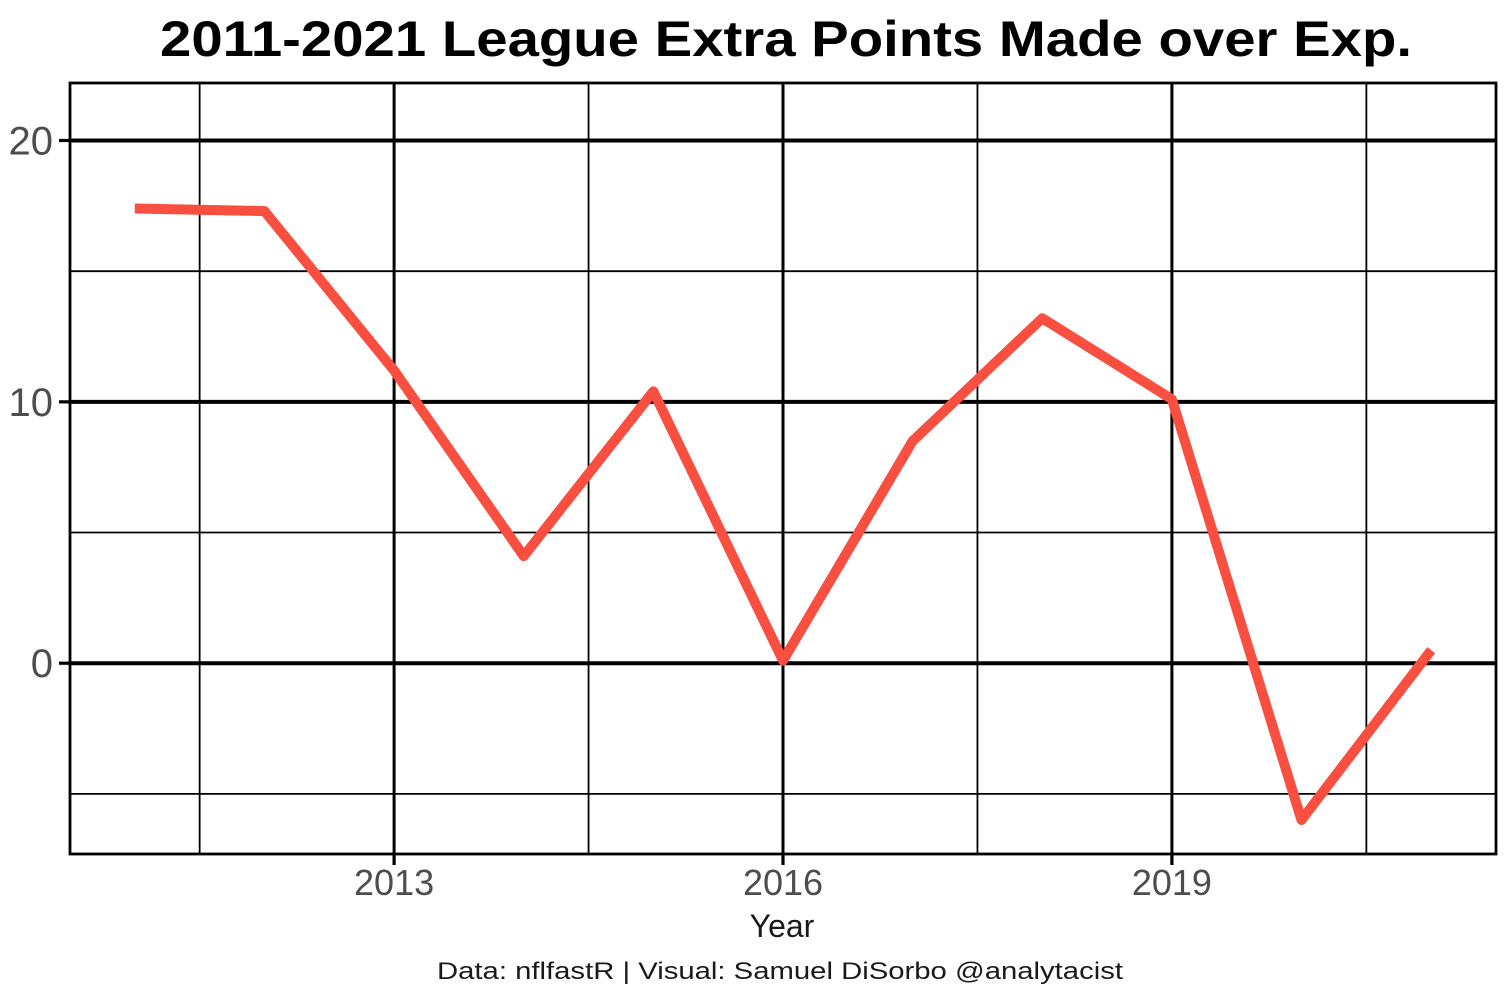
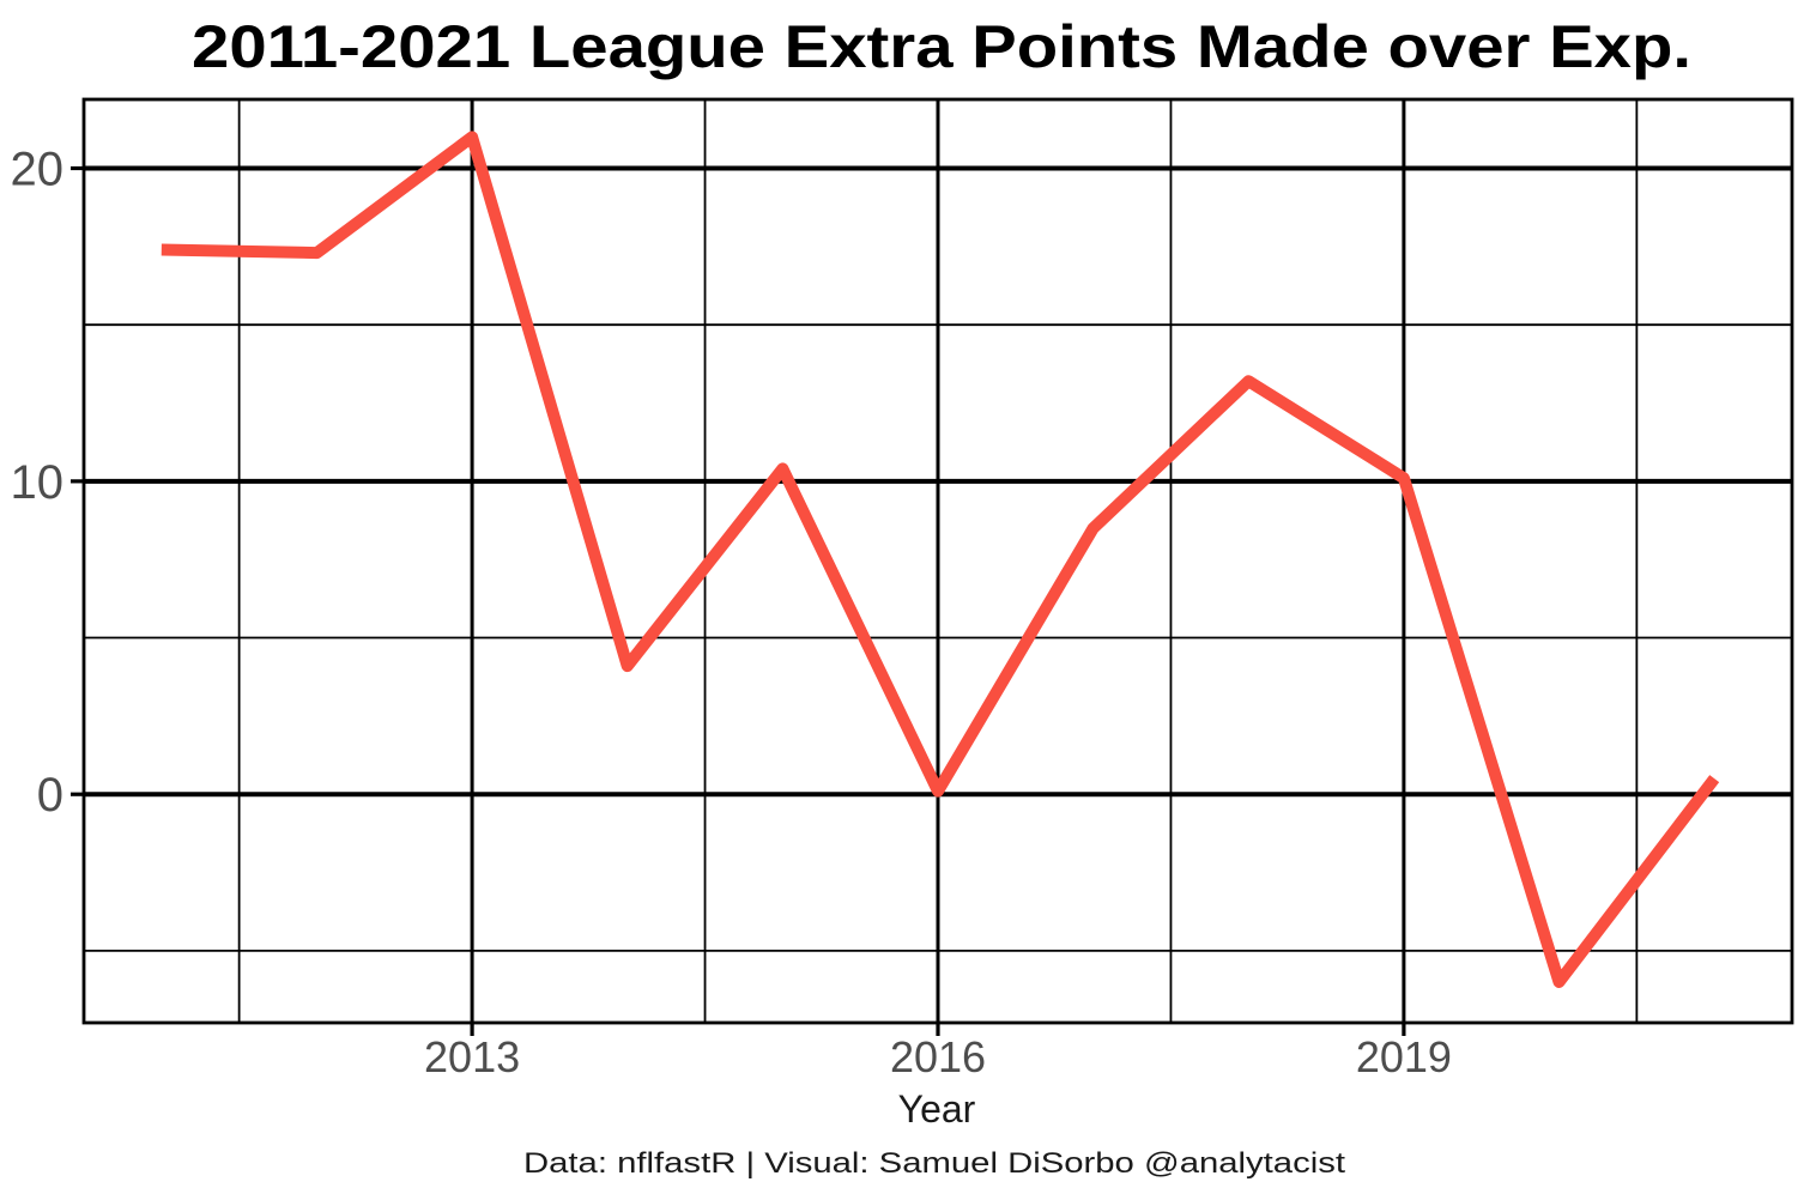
2013: 11.2 -> 21.0
